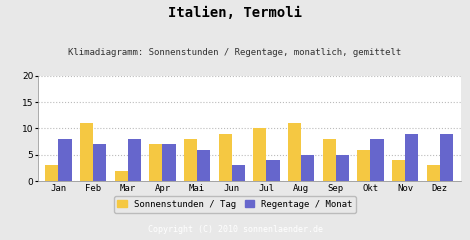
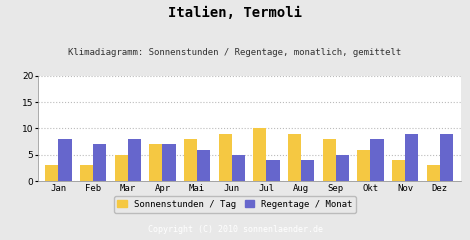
Sonnenstunden / Tag/Feb: 11 -> 3
Sonnenstunden / Tag/Mar: 2 -> 5
Regentage / Monat/Jun: 3 -> 5
Sonnenstunden / Tag/Aug: 11 -> 9
Regentage / Monat/Aug: 5 -> 4
